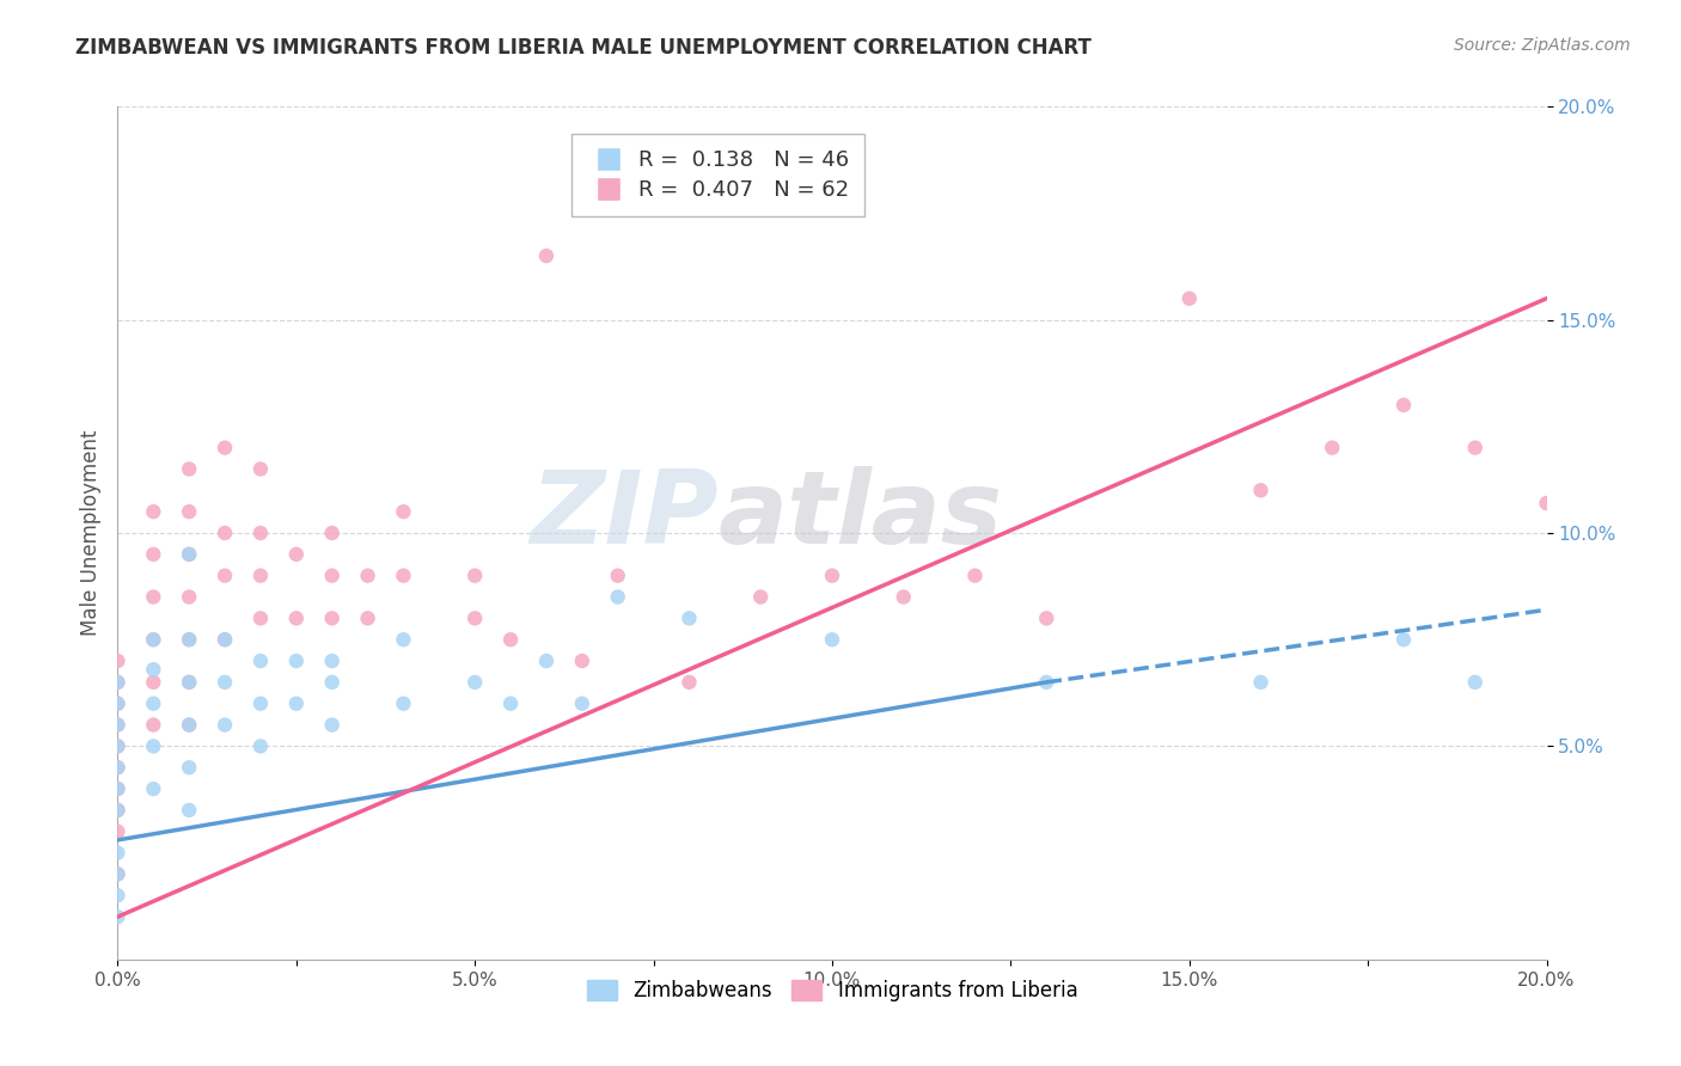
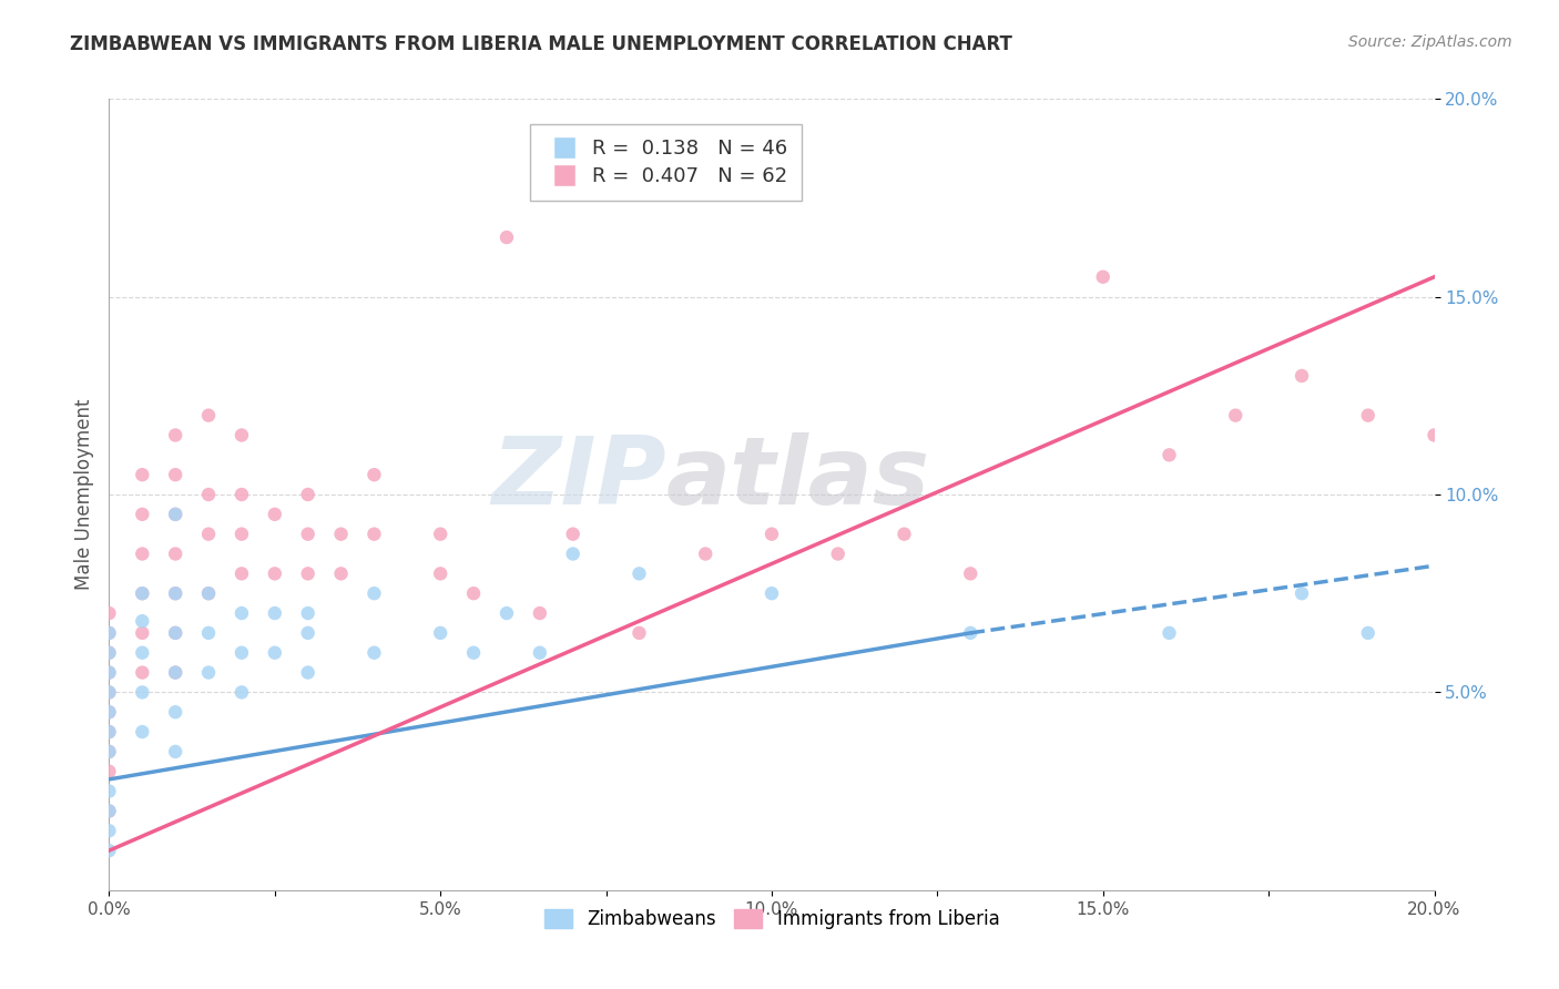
Immigrants from Liberia/20.0%: 10.7% -> 11.5%
